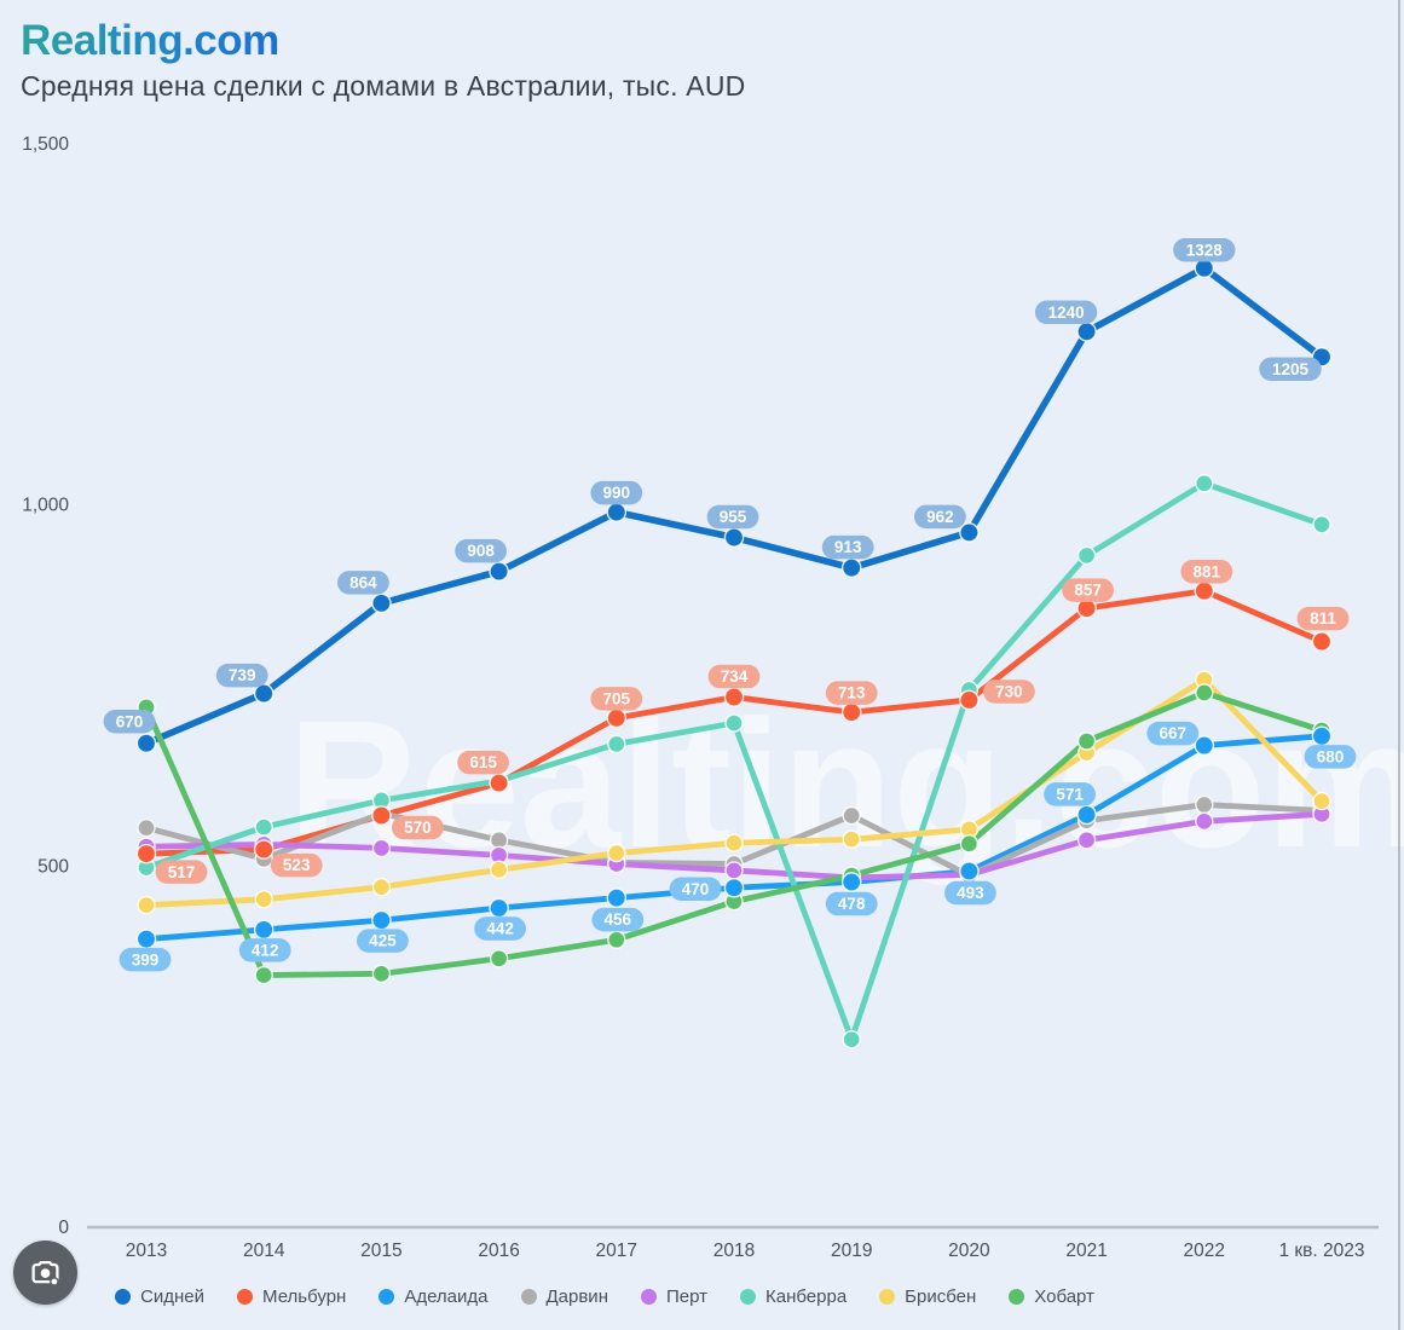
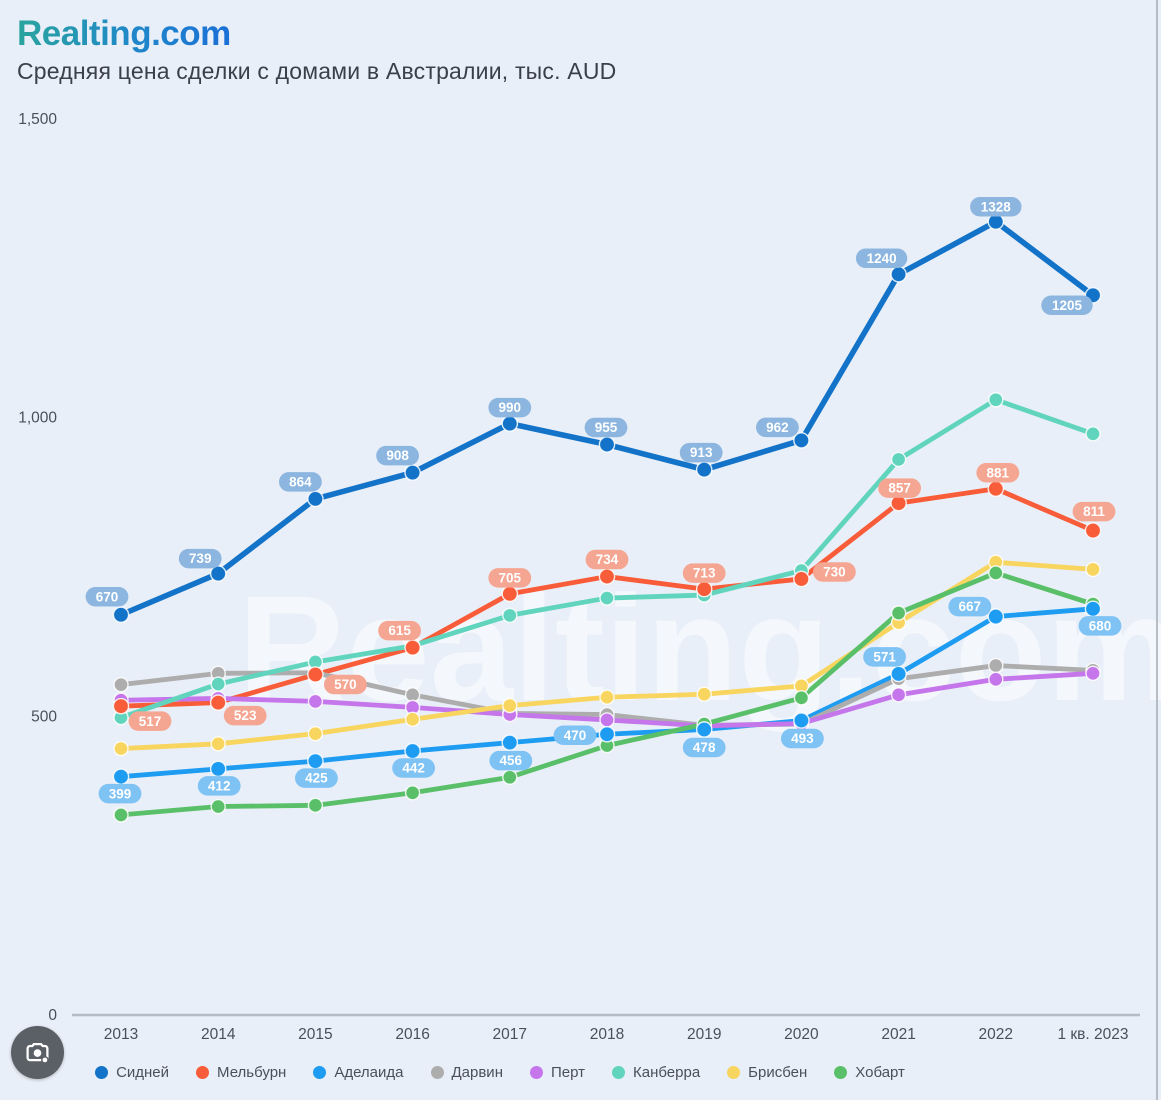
Хобарт/2013: 720 -> 340
Дарвин/2014: 510 -> 570
Дарвин/2019: 570 -> 480
Канберра/2019: 260 -> 700
Брисбен/1 кв. 2023: 590 -> 750
